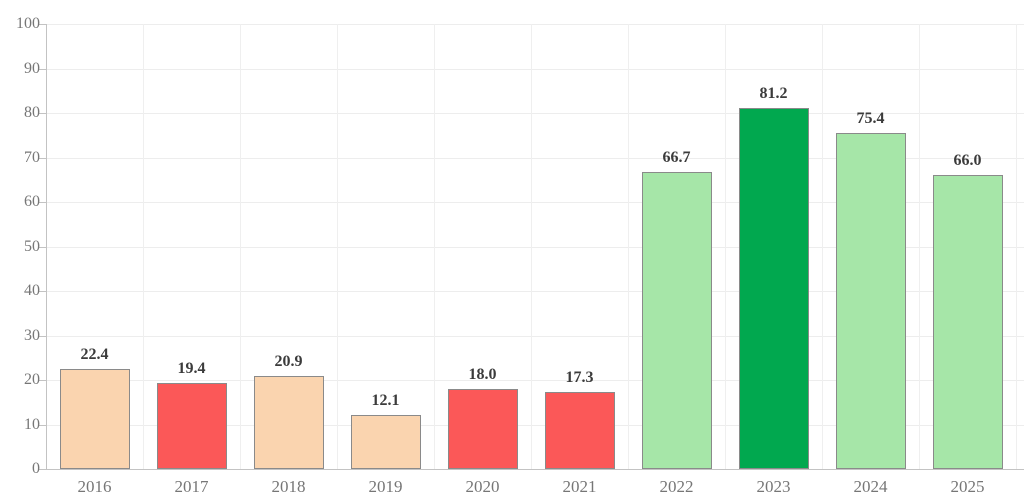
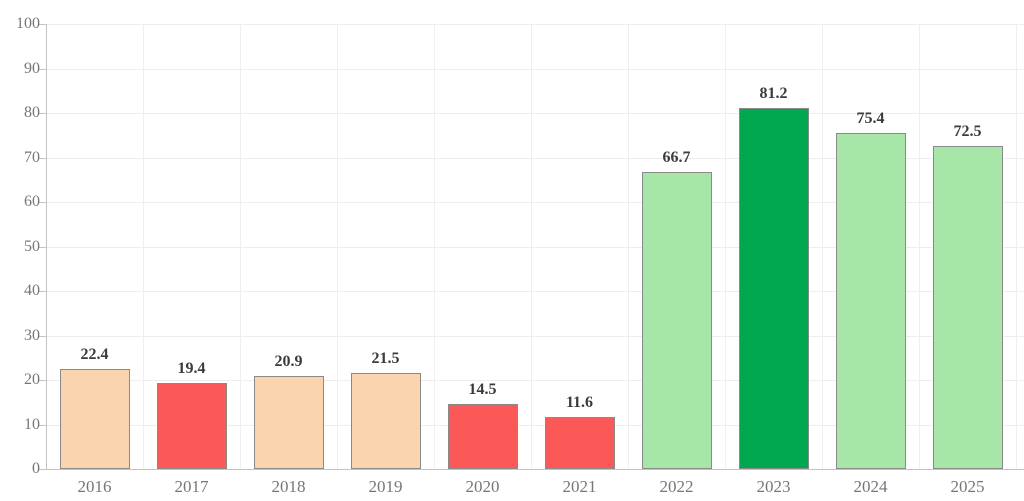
2019: 12.1 -> 21.5
2020: 18.0 -> 14.5
2021: 17.3 -> 11.6
2025: 66.0 -> 72.5
